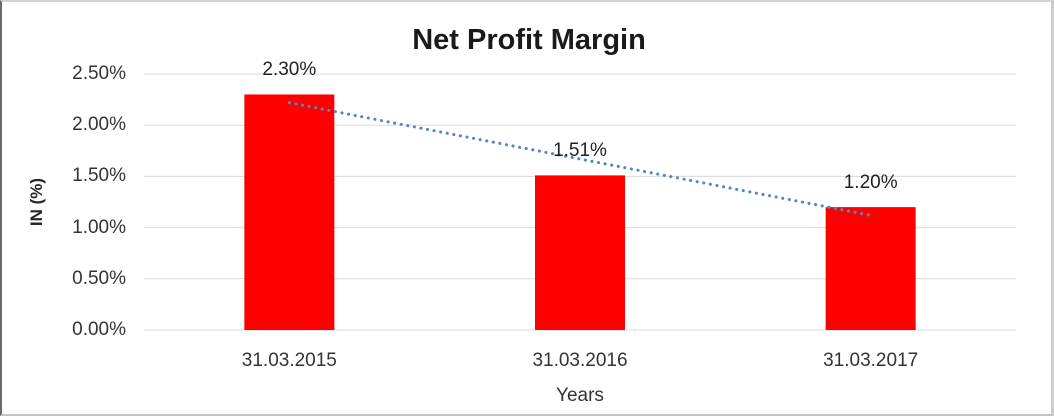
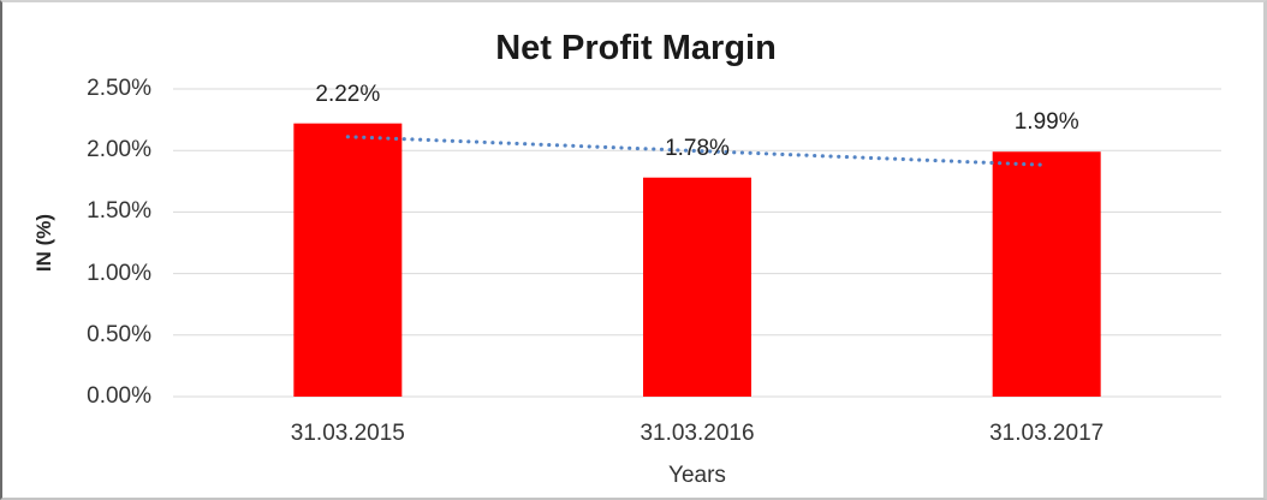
31.03.2015: 2.30% -> 2.22%
31.03.2016: 1.51% -> 1.78%
31.03.2017: 1.20% -> 1.99%
